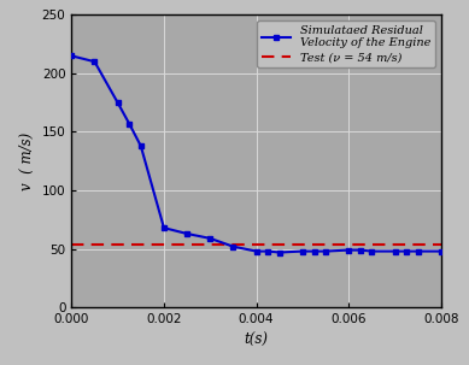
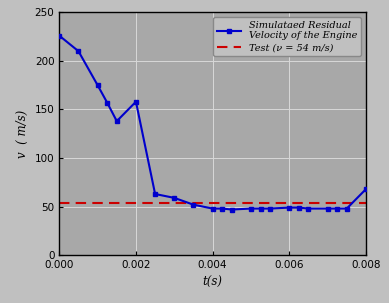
0.000: 215 -> 226
0.002: 68 -> 158
0.008: 48 -> 68
